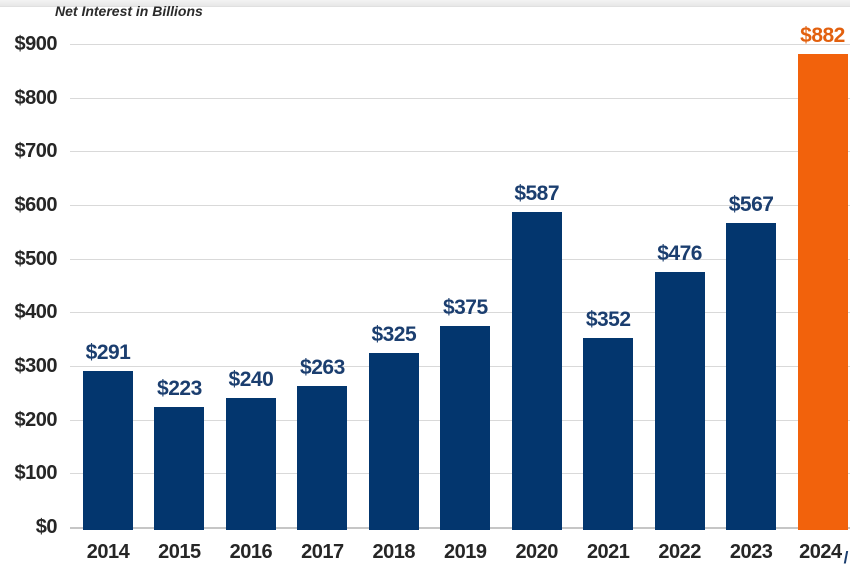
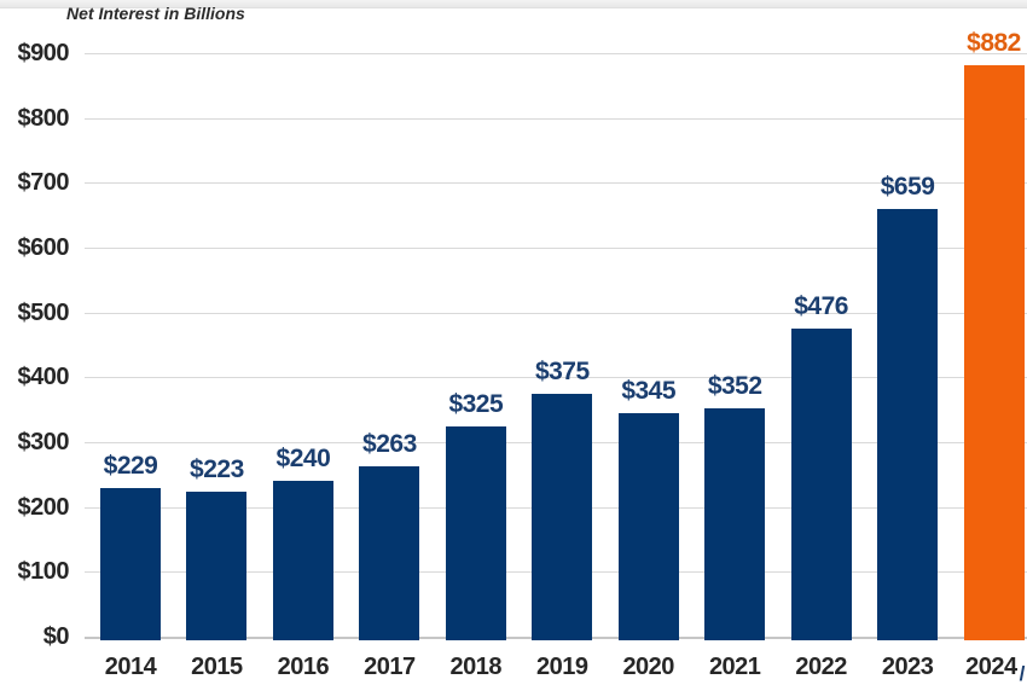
2014: $291 -> $229
2020: $587 -> $345
2023: $567 -> $659
